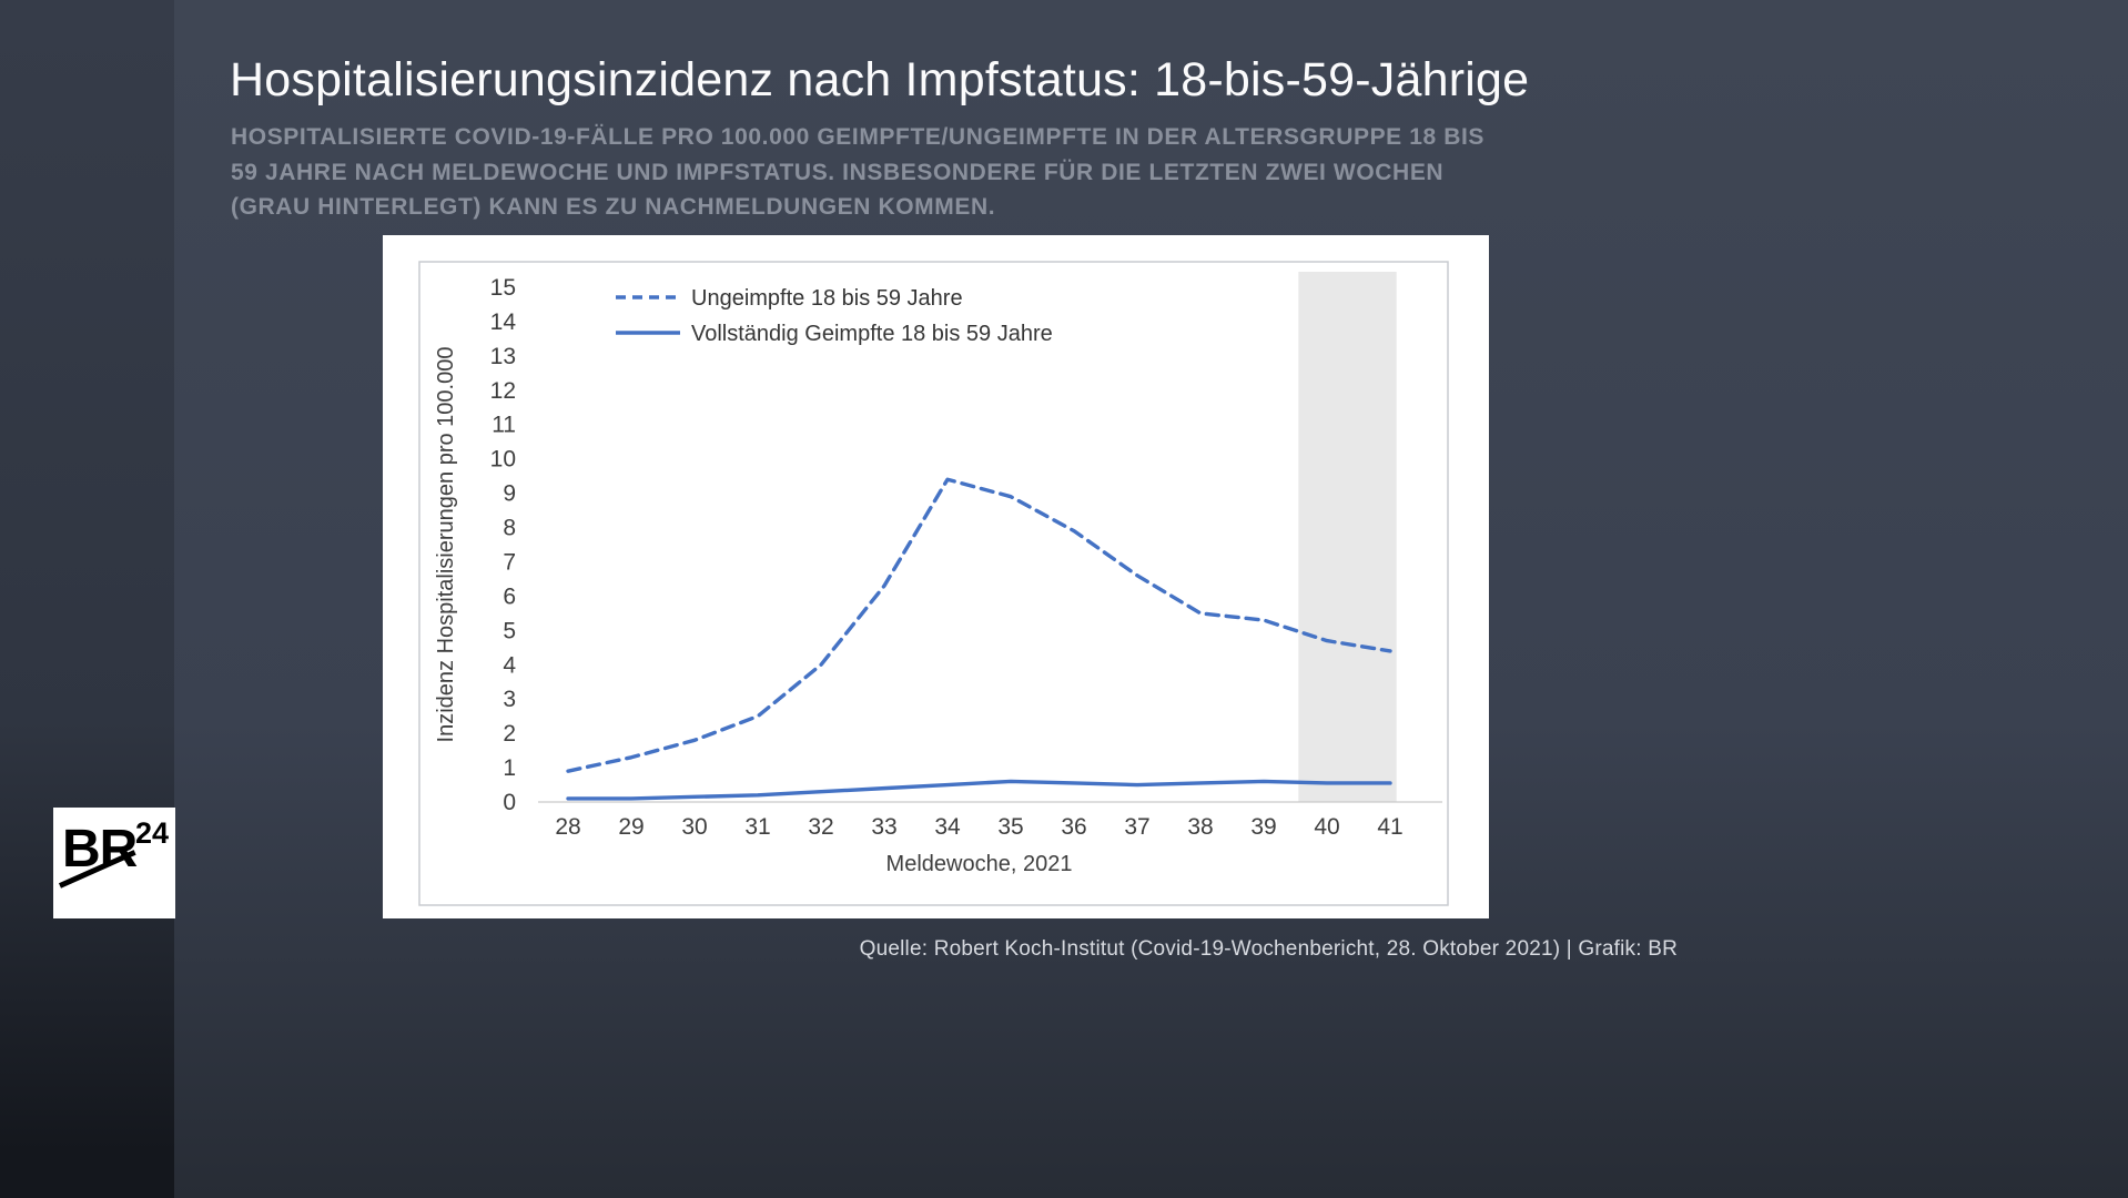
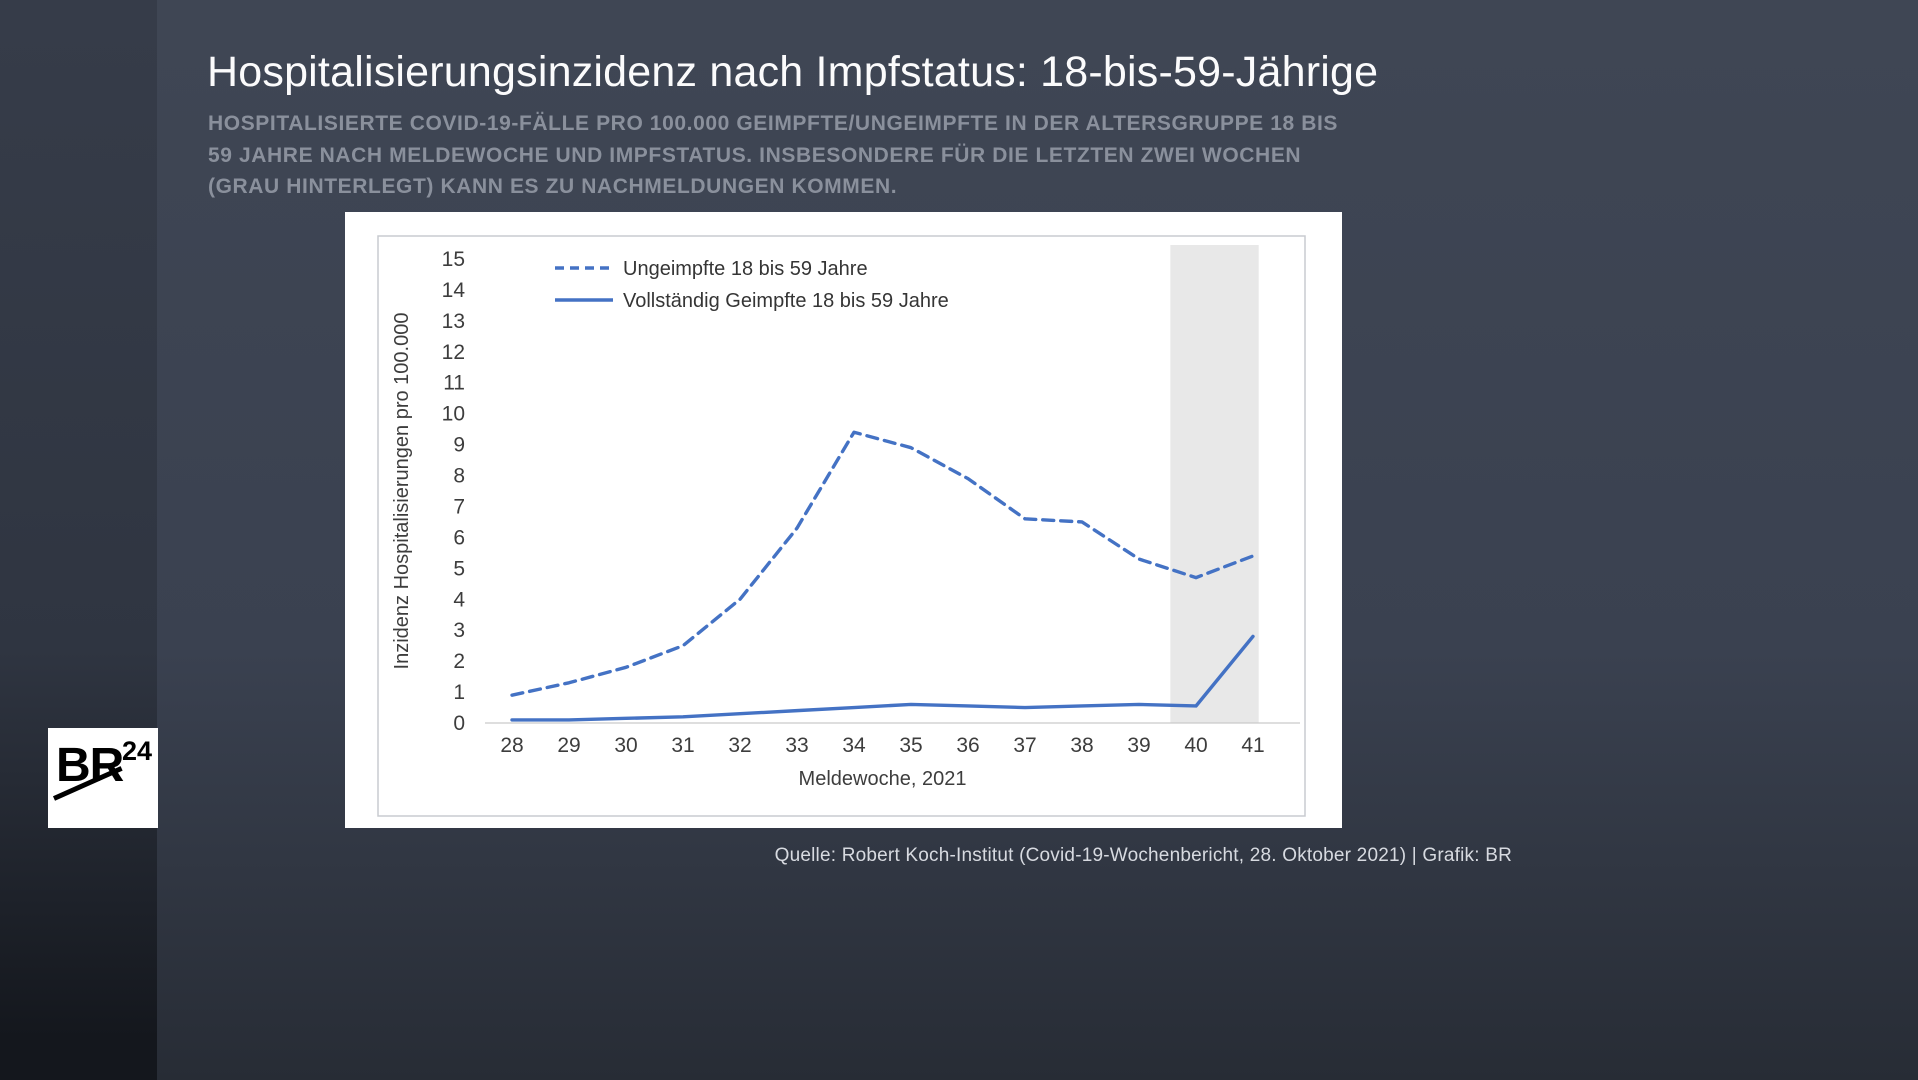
Ungeimpfte 18 bis 59 Jahre/38: 5.5 -> 6.5
Ungeimpfte 18 bis 59 Jahre/41: 4.4 -> 5.4
Vollständig Geimpfte 18 bis 59 Jahre/41: 0.6 -> 2.8
